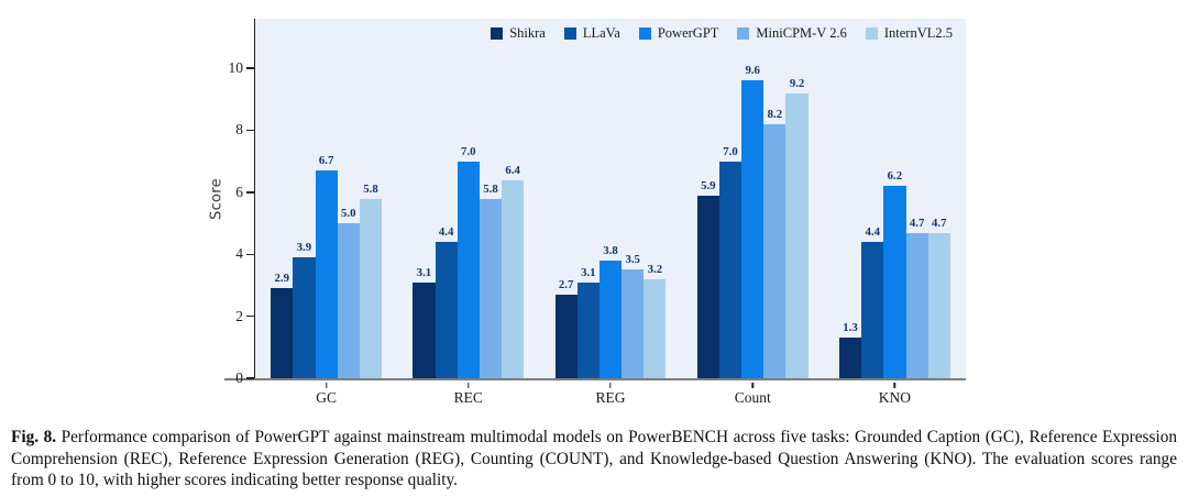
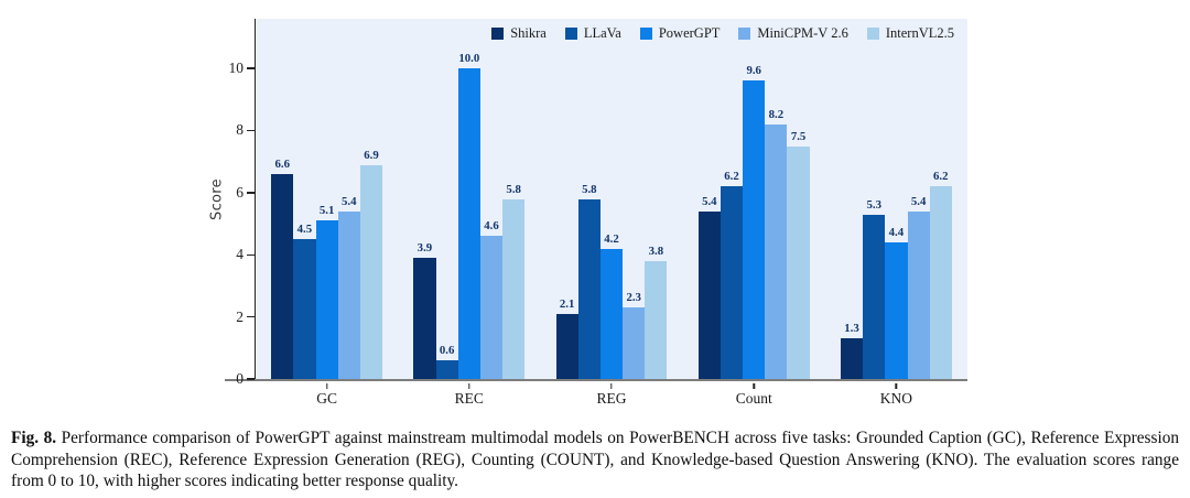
Shikra/GC: 2.9 -> 6.6
LLaVa/GC: 3.9 -> 4.5
PowerGPT/GC: 6.7 -> 5.1
MiniCPM-V 2.6/GC: 5.0 -> 5.4
InternVL2.5/GC: 5.8 -> 6.9
Shikra/REC: 3.1 -> 3.9
LLaVa/REC: 4.4 -> 0.6
PowerGPT/REC: 7.0 -> 10.0
MiniCPM-V 2.6/REC: 5.8 -> 4.6
InternVL2.5/REC: 6.4 -> 5.8
Shikra/REG: 2.7 -> 2.1
LLaVa/REG: 3.1 -> 5.8
PowerGPT/REG: 3.8 -> 4.2
MiniCPM-V 2.6/REG: 3.5 -> 2.3
InternVL2.5/REG: 3.2 -> 3.8
Shikra/Count: 5.9 -> 5.4
LLaVa/Count: 7.0 -> 6.2
InternVL2.5/Count: 9.2 -> 7.5
LLaVa/KNO: 4.4 -> 5.3
PowerGPT/KNO: 6.2 -> 4.4
MiniCPM-V 2.6/KNO: 4.7 -> 5.4
InternVL2.5/KNO: 4.7 -> 6.2
